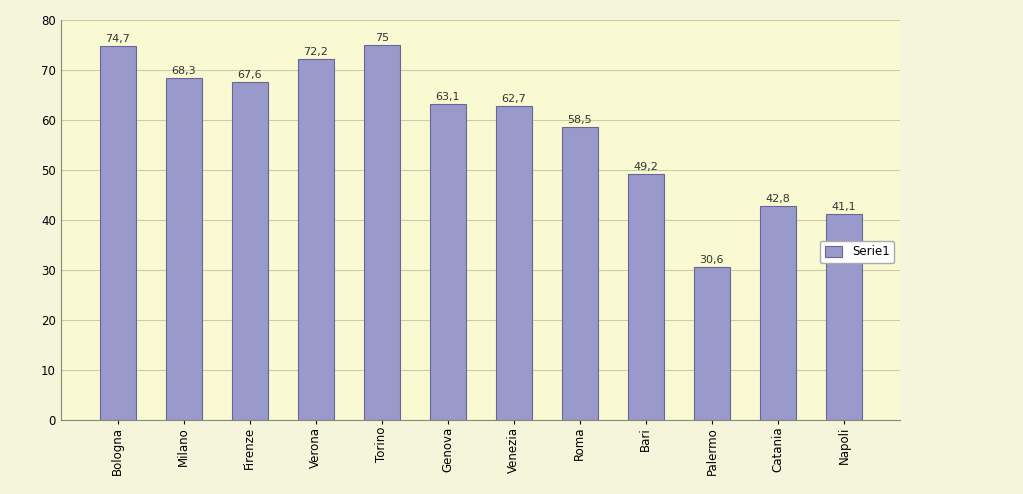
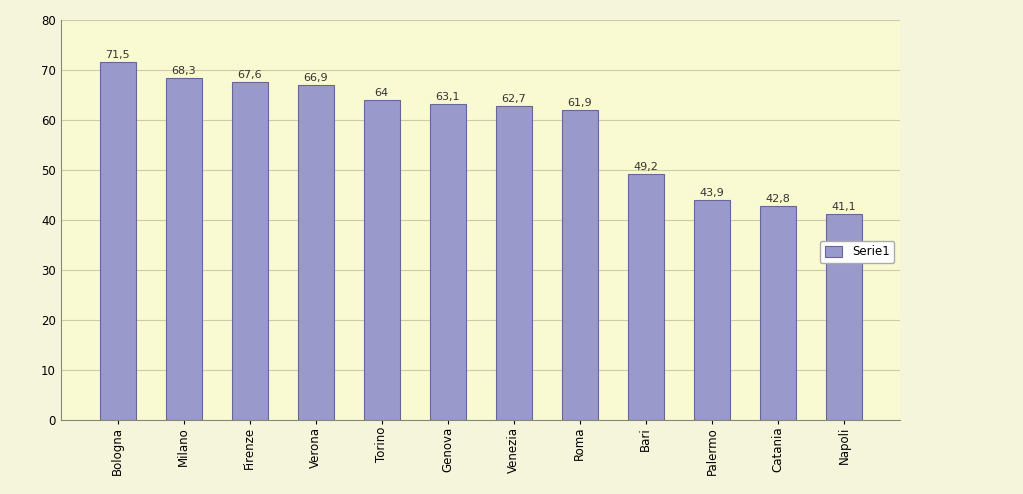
Bologna: 74,7 -> 71,5
Verona: 72,2 -> 66,9
Torino: 75 -> 64
Roma: 58,5 -> 61,9
Palermo: 30,6 -> 43,9
